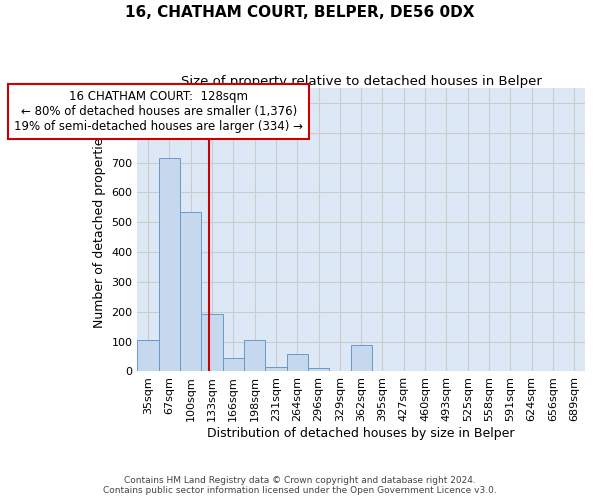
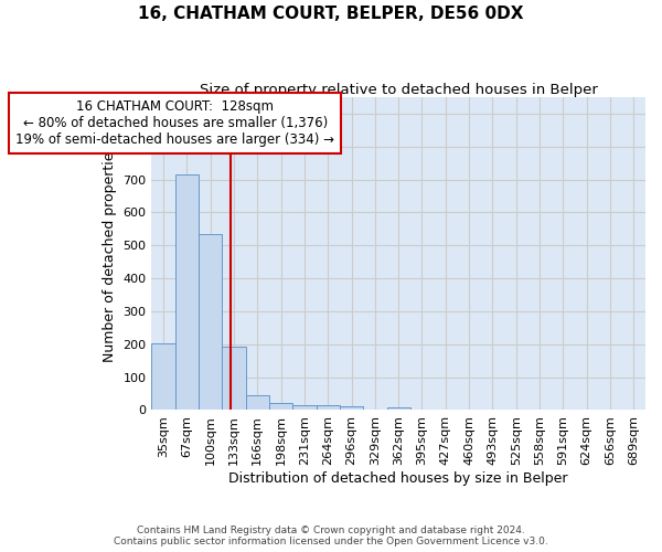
35sqm: 105 -> 201
198sqm: 105 -> 22
264sqm: 60 -> 14
362sqm: 90 -> 9
